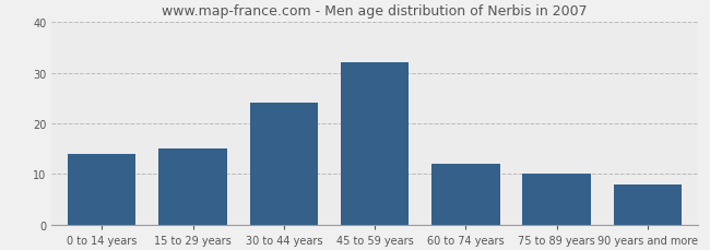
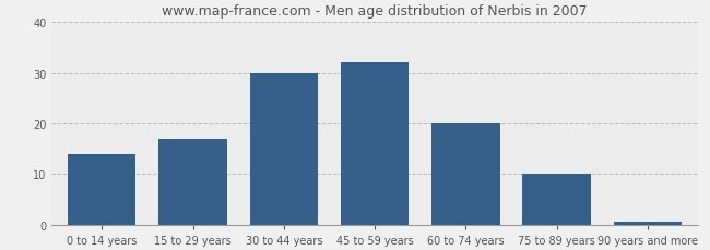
15 to 29 years: 15.0 -> 17.0
30 to 44 years: 24.0 -> 30.0
60 to 74 years: 12.0 -> 20.0
90 years and more: 8.0 -> 0.5
